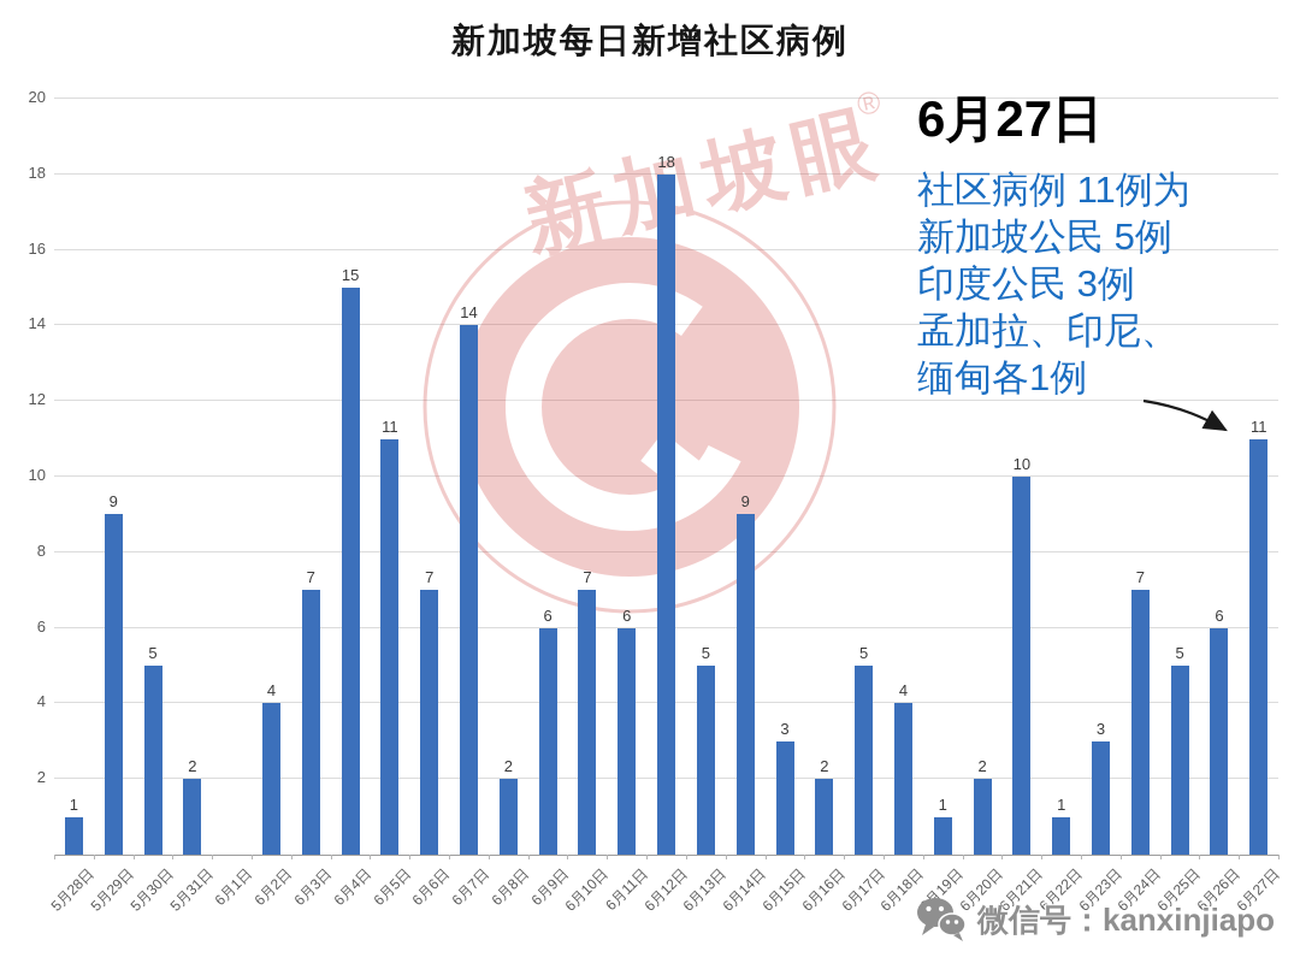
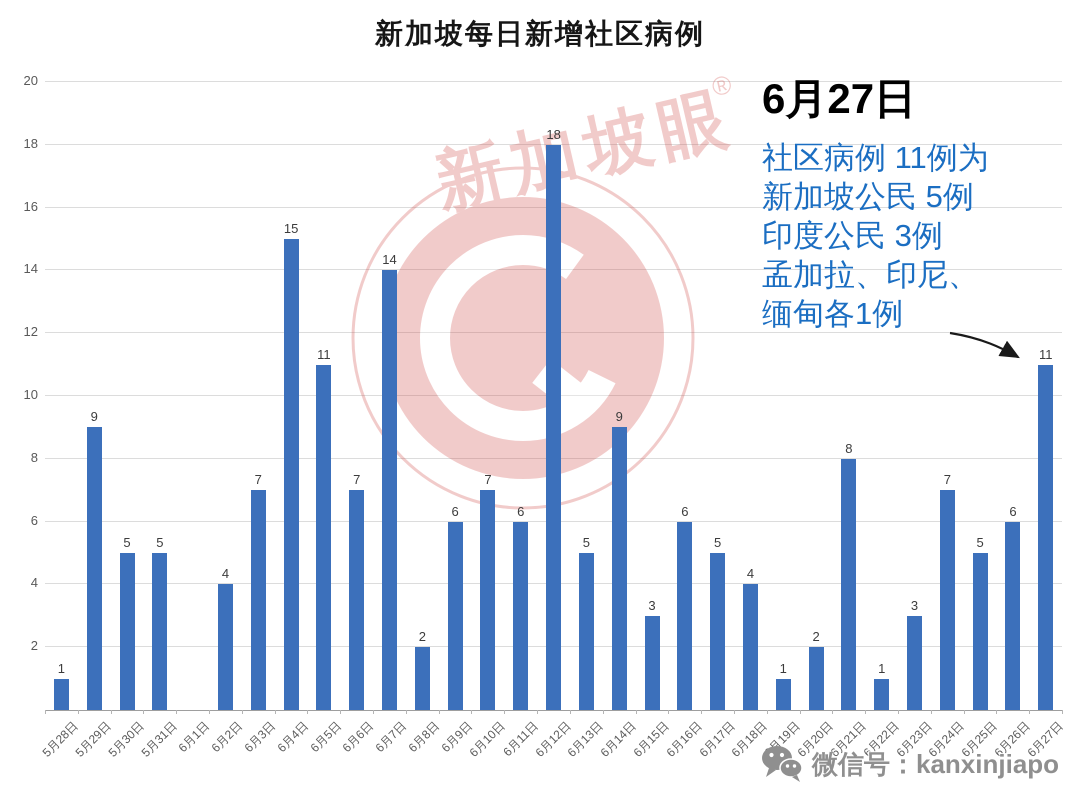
5月31日: 2 -> 5
6月16日: 2 -> 6
6月21日: 10 -> 8
